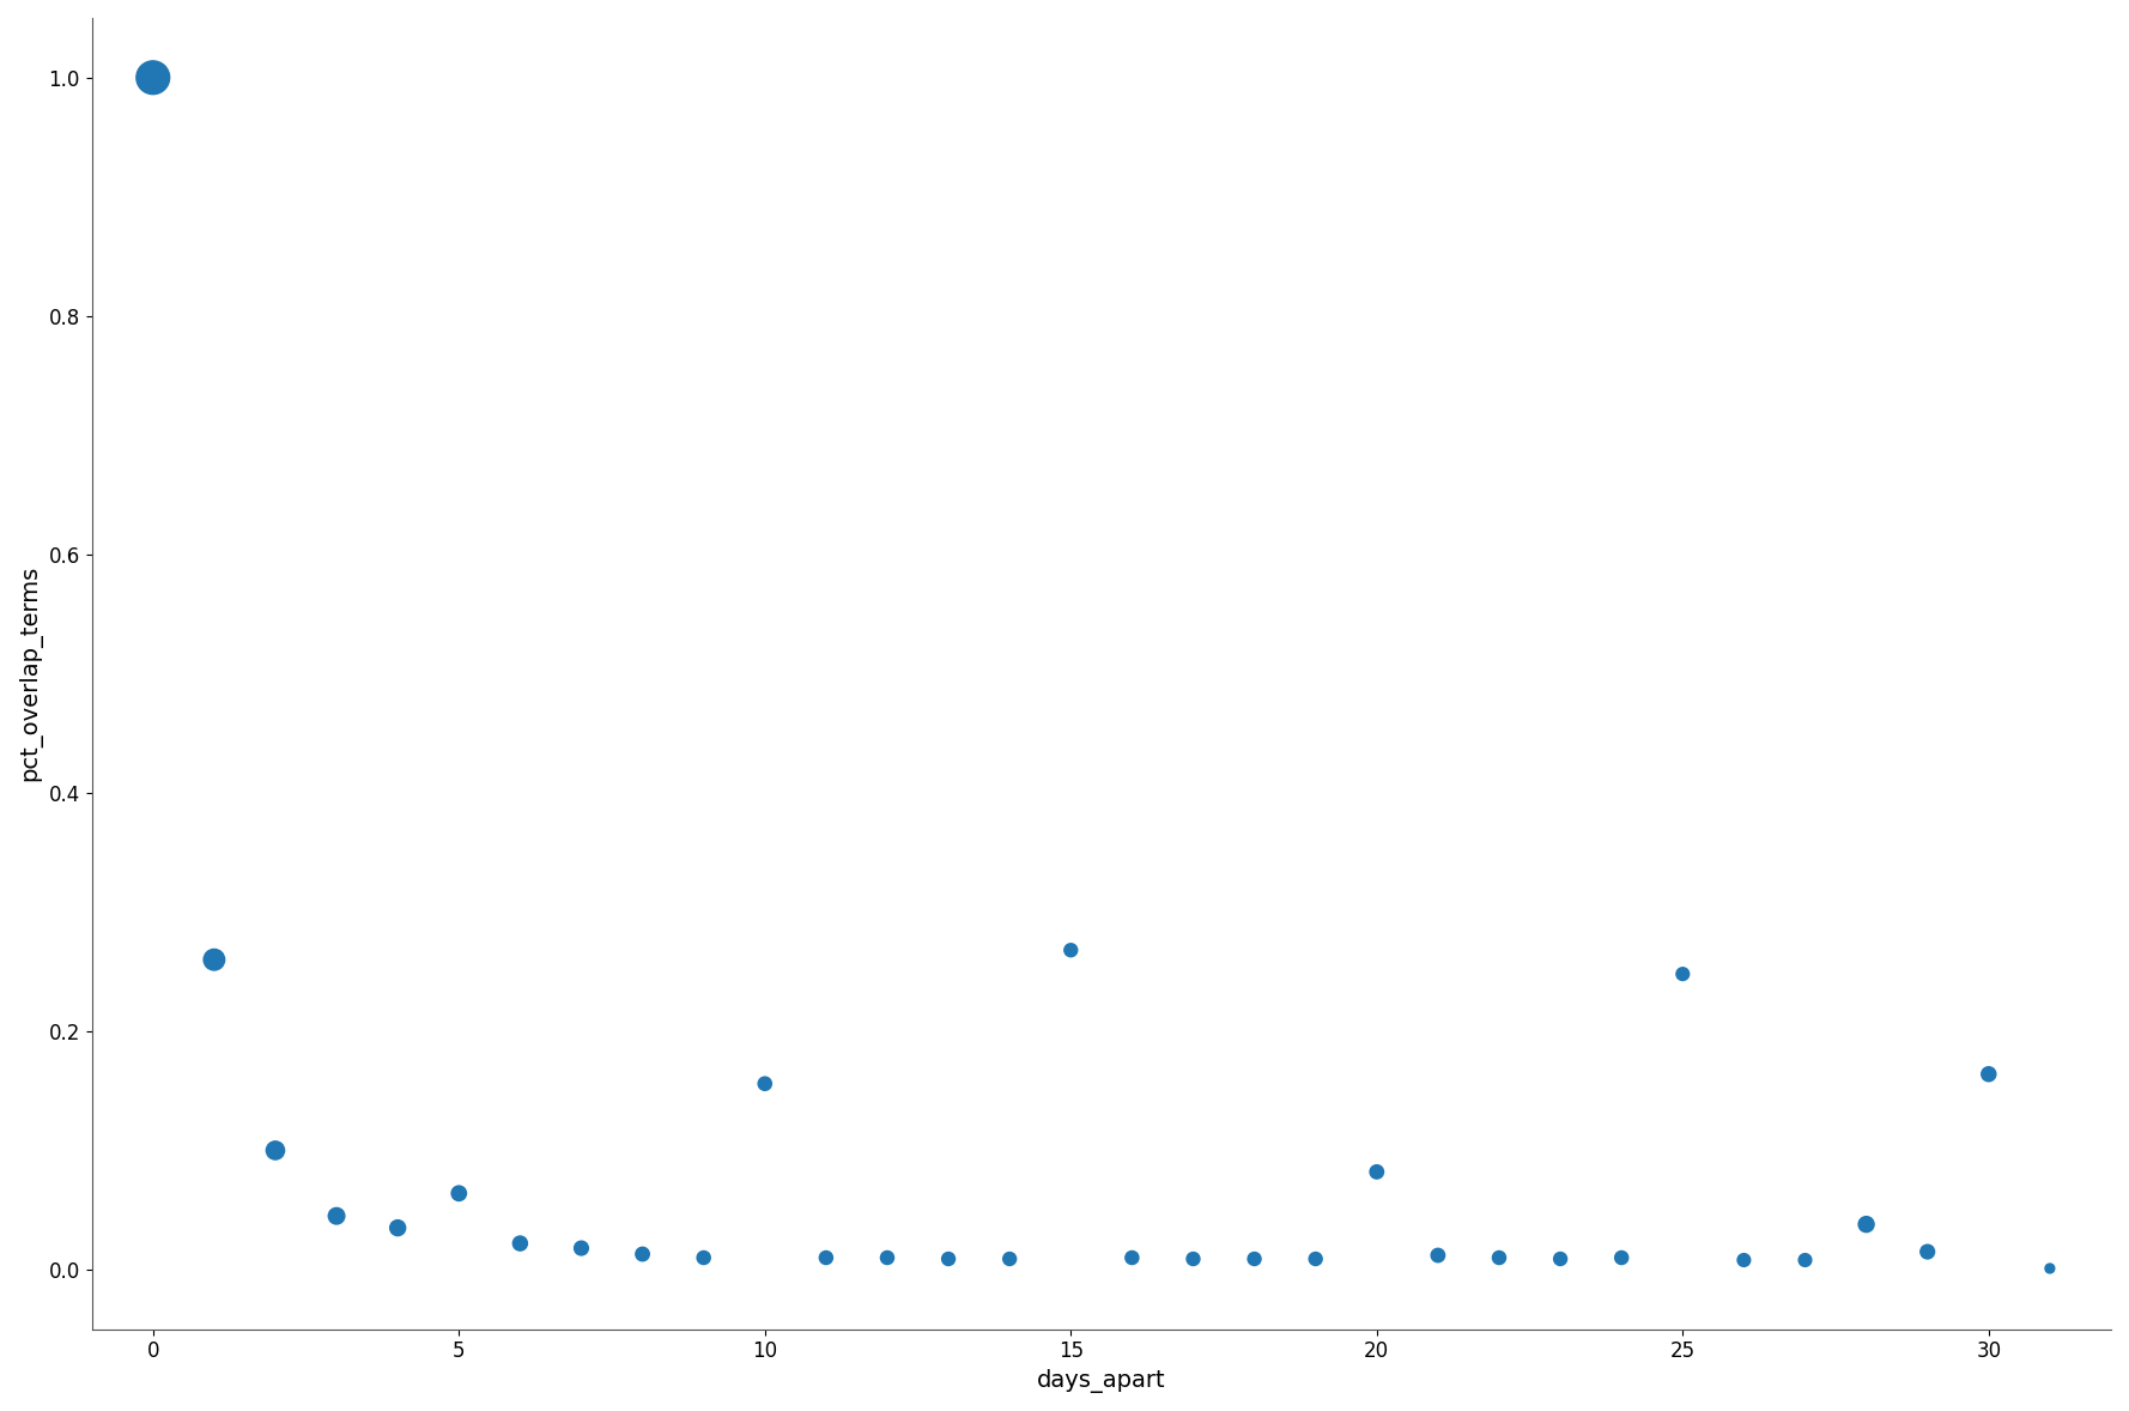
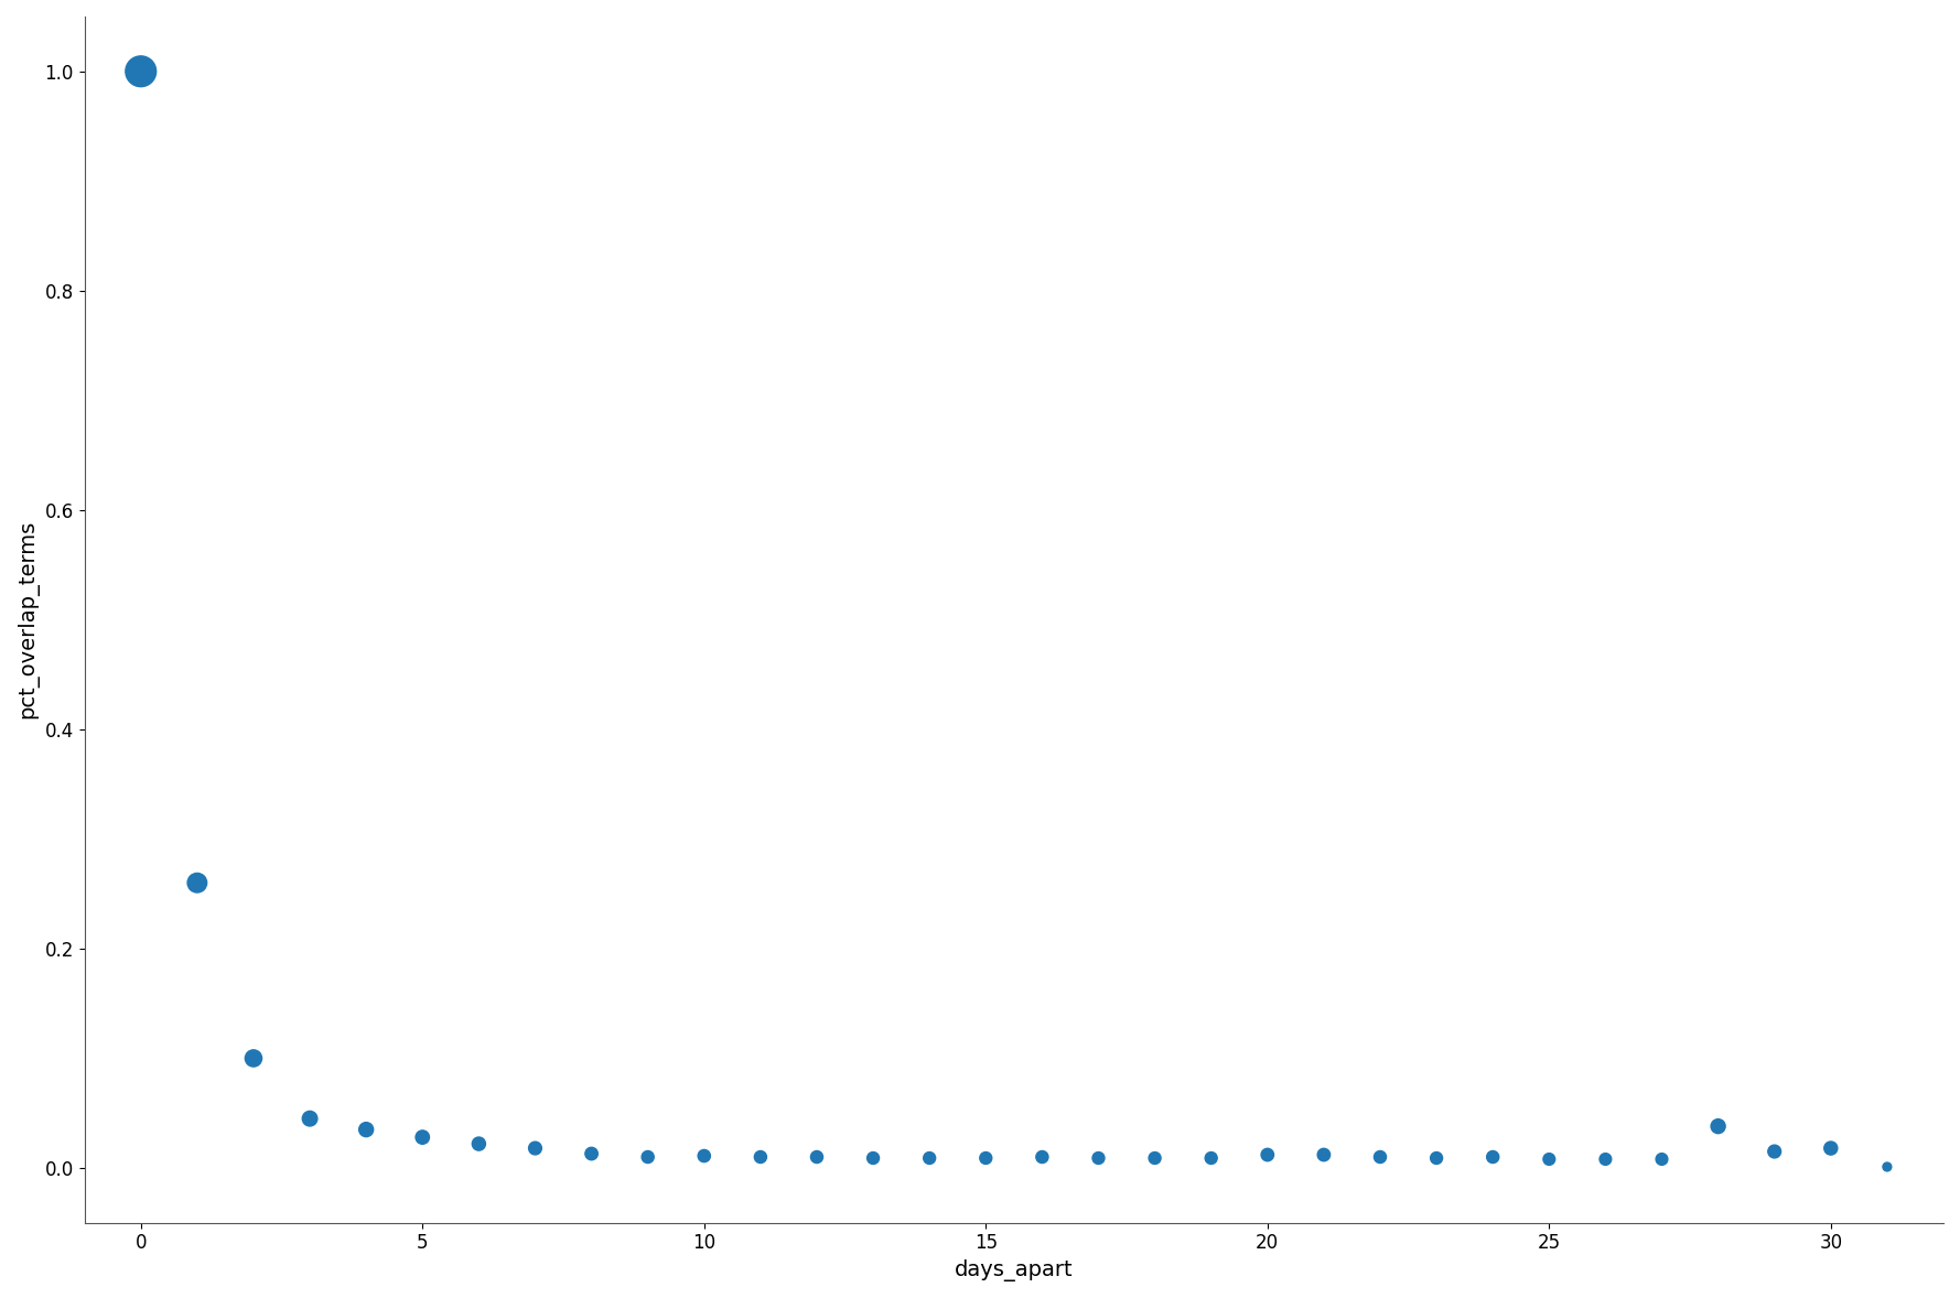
5: 0.064 -> 0.028
10: 0.156 -> 0.011
15: 0.268 -> 0.009
20: 0.082 -> 0.012
25: 0.248 -> 0.008
30: 0.164 -> 0.018
